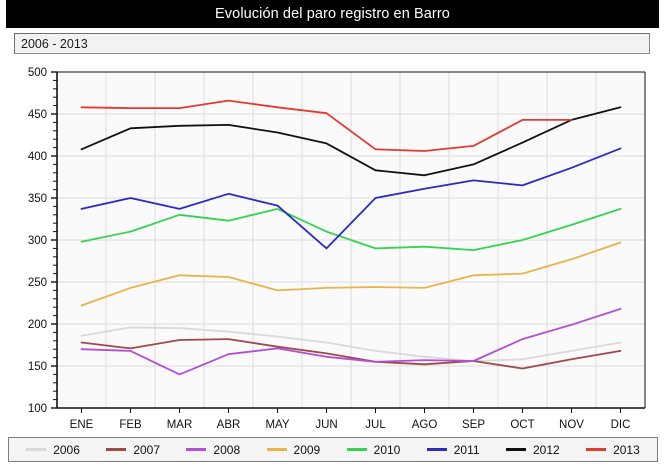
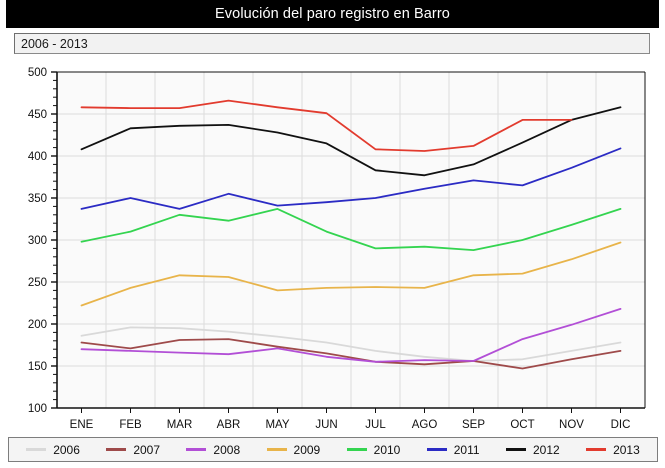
2008/MAR: 140 -> 170
2011/JUN: 290 -> 340
